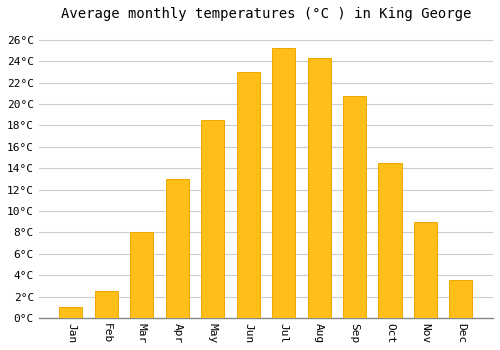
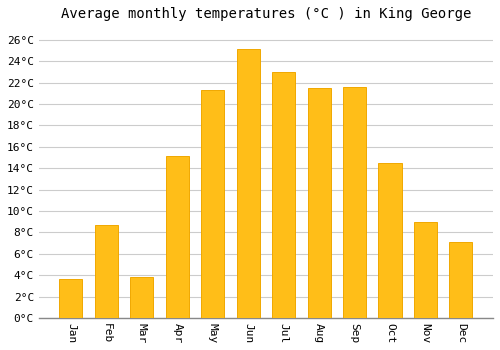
Jan: 1.0°C -> 3.6°C
Feb: 2.5°C -> 8.7°C
Mar: 8.0°C -> 3.8°C
Apr: 13.0°C -> 15.1°C
May: 18.5°C -> 21.3°C
Jun: 23.0°C -> 25.1°C
Jul: 25.2°C -> 23.0°C
Aug: 24.3°C -> 21.5°C
Sep: 20.7°C -> 21.6°C
Dec: 3.5°C -> 7.1°C
